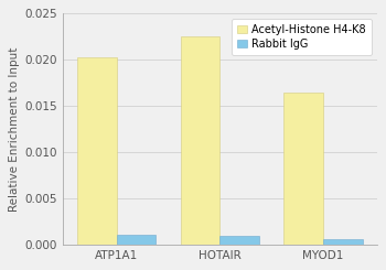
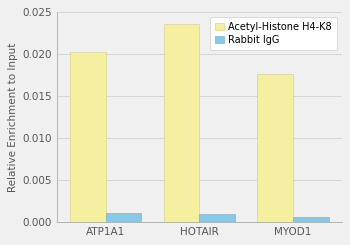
Acetyl-Histone H4-K8/HOTAIR: 0.0225 -> 0.0236
Acetyl-Histone H4-K8/MYOD1: 0.0164 -> 0.0176
